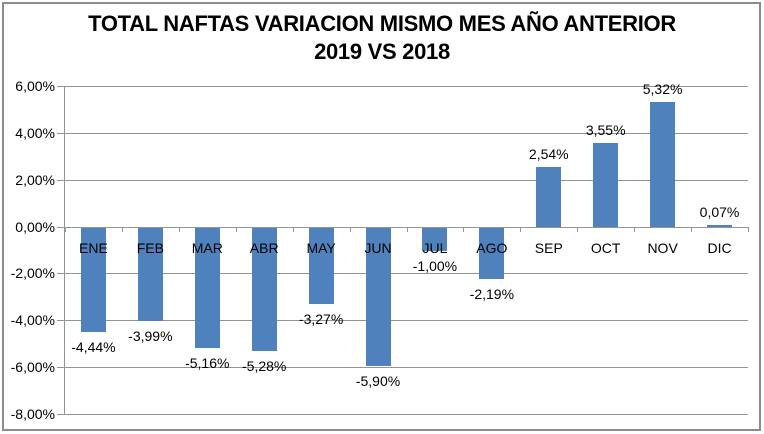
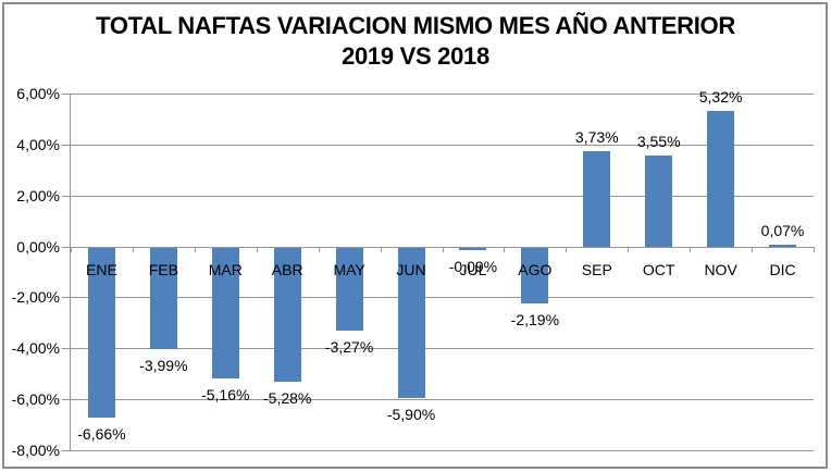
ENE: -4,44% -> -6,66%
JUL: -1,00% -> -0,09%
SEP: 2,54% -> 3,73%
